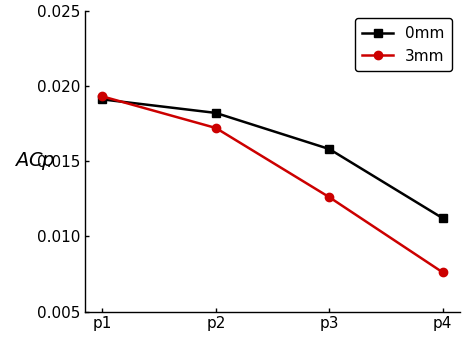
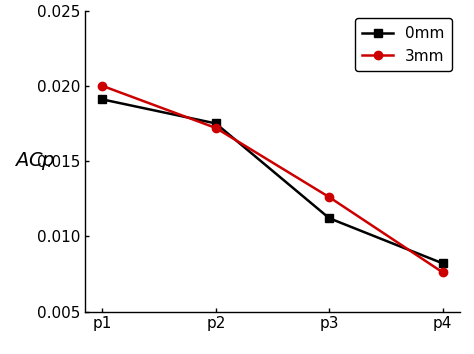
3mm/p1: 0.0193 -> 0.0200
0mm/p2: 0.0182 -> 0.0175
0mm/p3: 0.0158 -> 0.0112
0mm/p4: 0.0112 -> 0.0082
